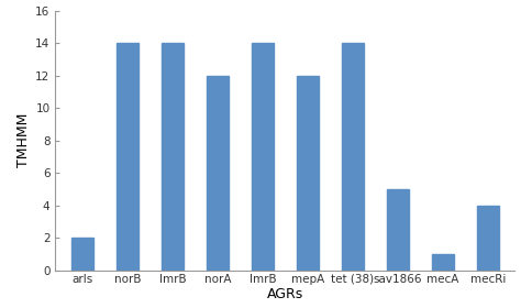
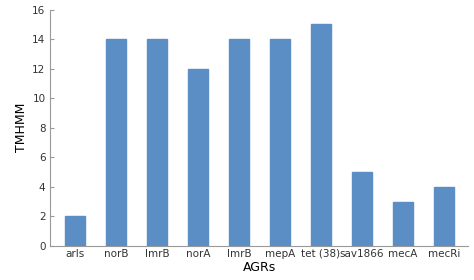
mepA: 12 -> 14
tet (38): 14 -> 15
mecA: 1 -> 3
